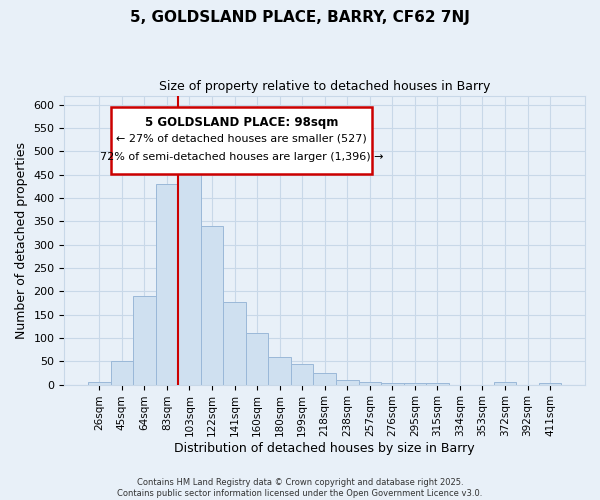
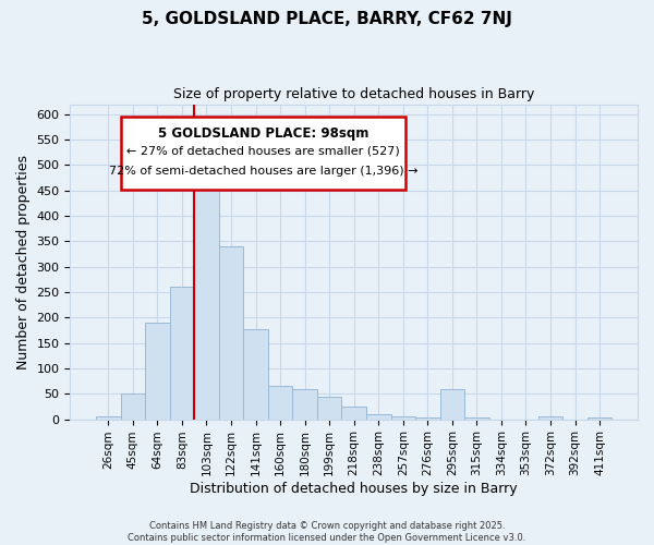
83sqm: 430 -> 260
160sqm: 110 -> 65
295sqm: 3 -> 60
